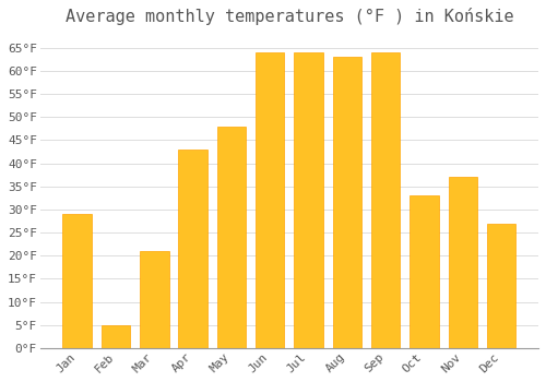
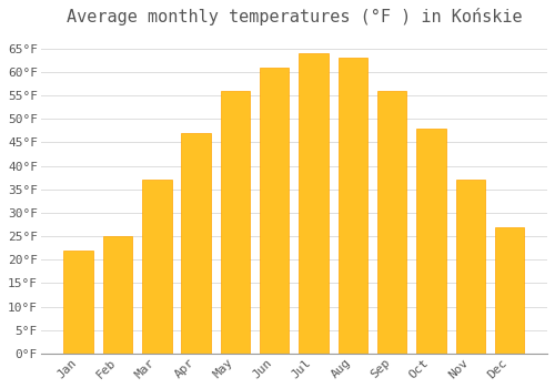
Jan: 29°F -> 22°F
Feb: 5°F -> 25°F
Mar: 21°F -> 37°F
Apr: 43°F -> 47°F
May: 48°F -> 56°F
Jun: 64°F -> 61°F
Sep: 64°F -> 56°F
Oct: 33°F -> 48°F
